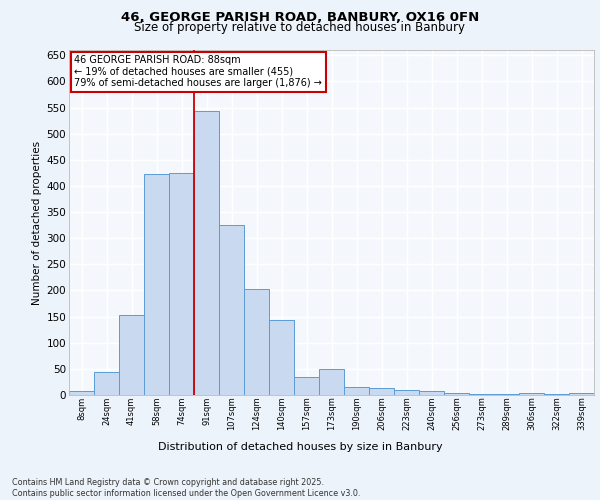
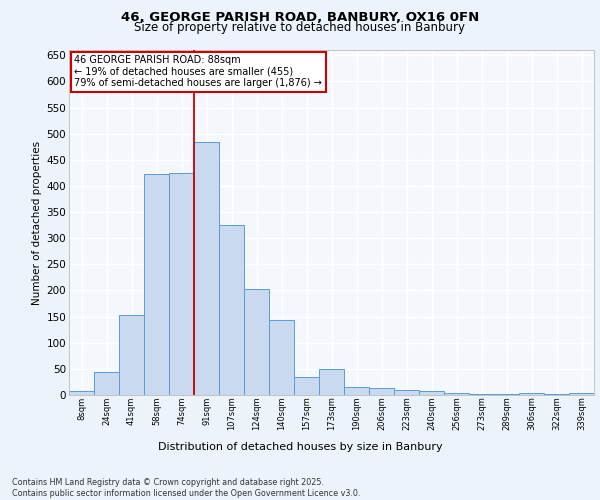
91sqm: 543 -> 484
